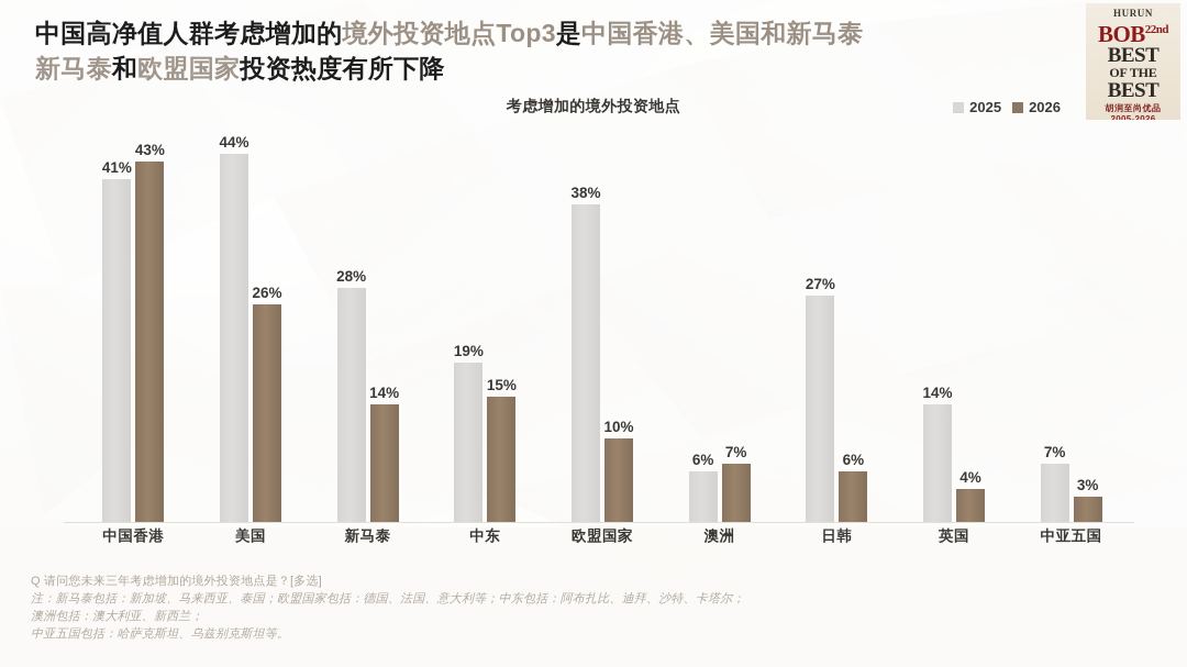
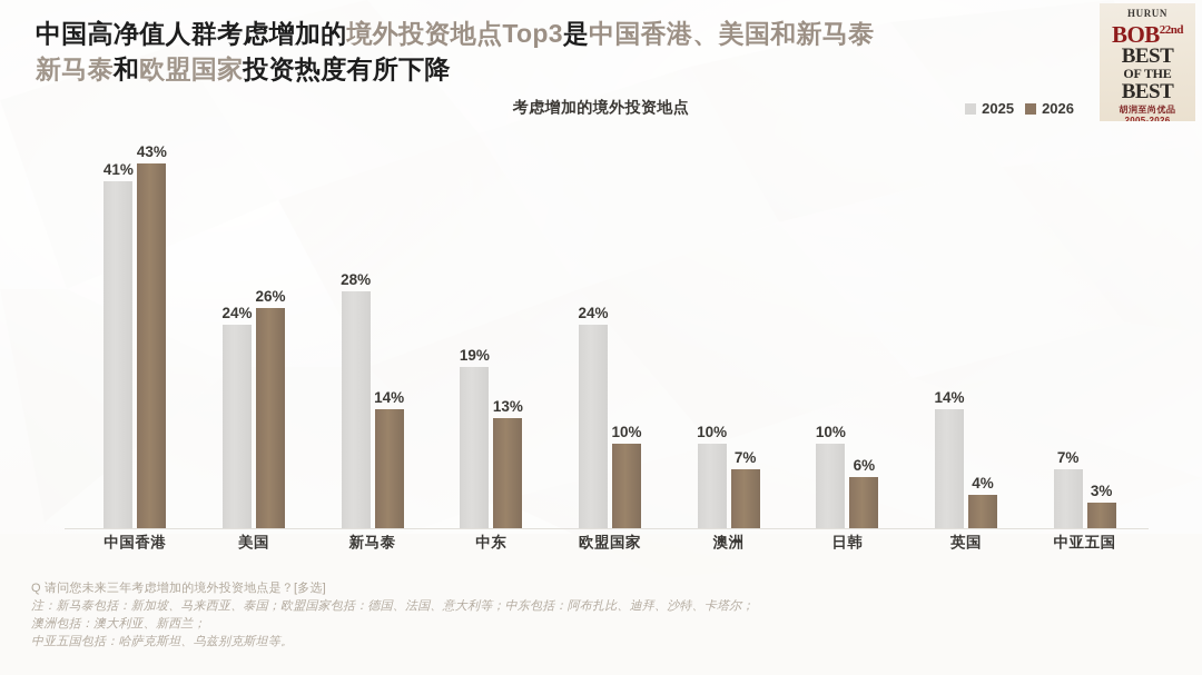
2025/美国: 44% -> 24%
2026/中东: 15% -> 13%
2025/欧盟国家: 38% -> 24%
2025/澳洲: 6% -> 10%
2025/日韩: 27% -> 10%
